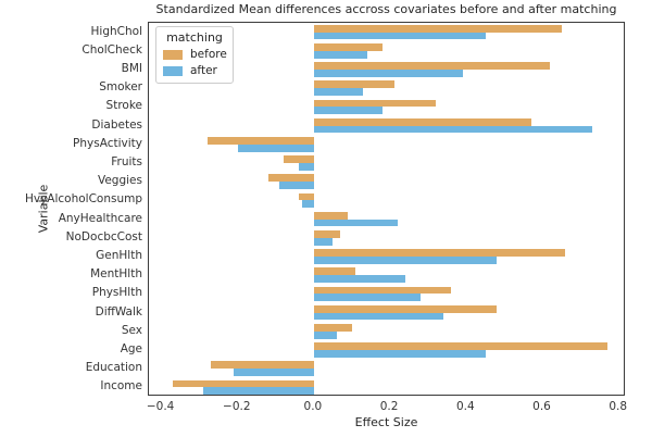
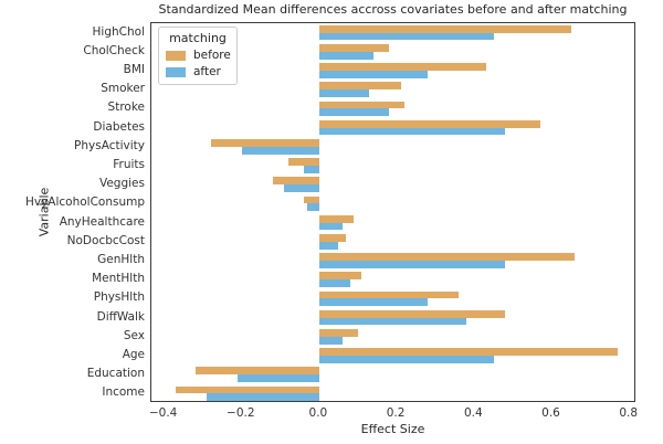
before/BMI: 0.62 -> 0.43
after/BMI: 0.39 -> 0.28
before/Stroke: 0.32 -> 0.22
after/Diabetes: 0.73 -> 0.48
after/AnyHealthcare: 0.22 -> 0.06
after/MentHlth: 0.24 -> 0.08
after/DiffWalk: 0.34 -> 0.38
before/Education: -0.27 -> -0.32
